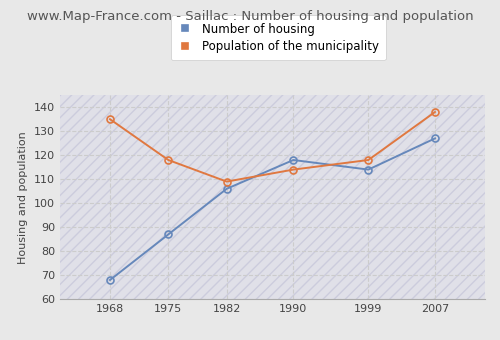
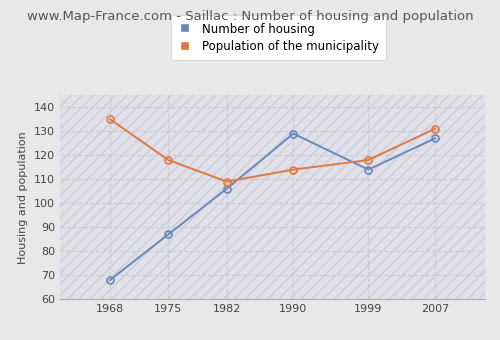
Number of housing/1990: 118 -> 129
Population of the municipality/2007: 138 -> 131
